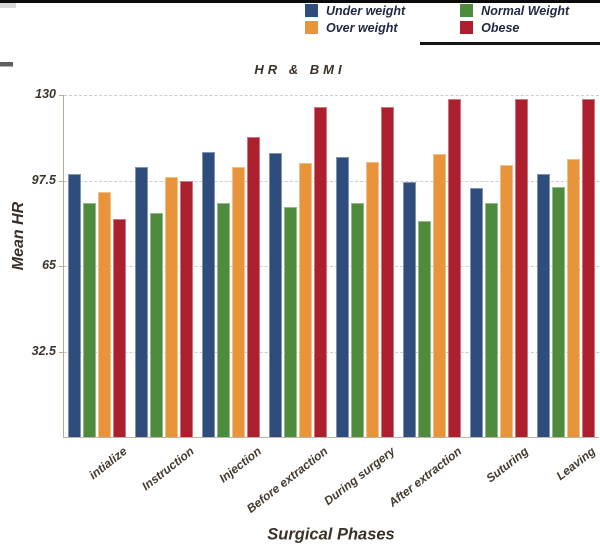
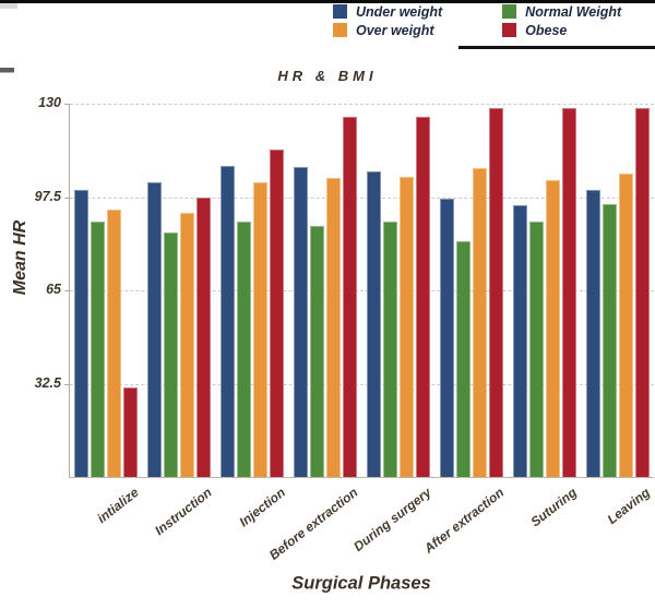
Obese/intialize: 83 -> 31
Over weight/Instruction: 99 -> 92
